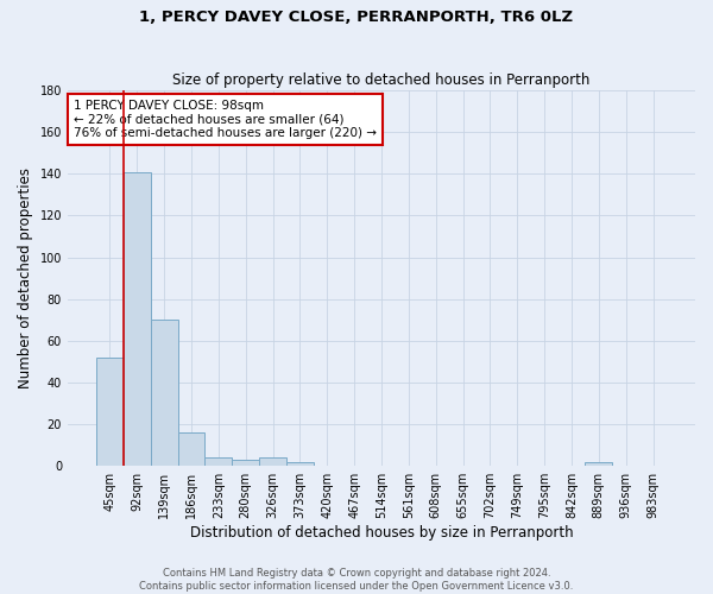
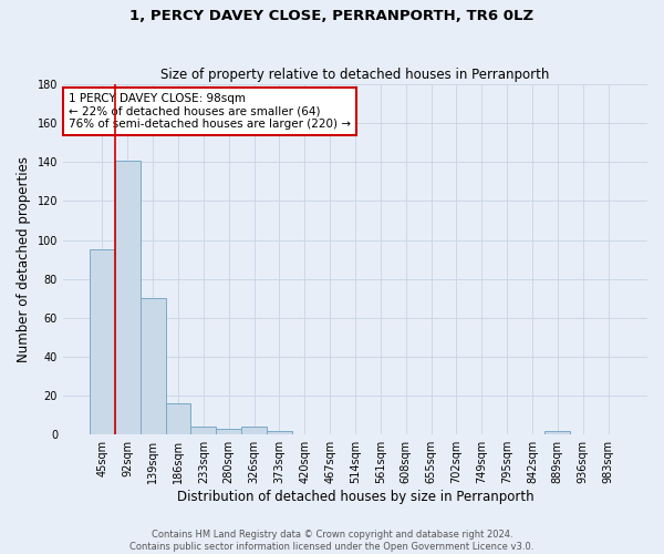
45sqm: 52 -> 95
